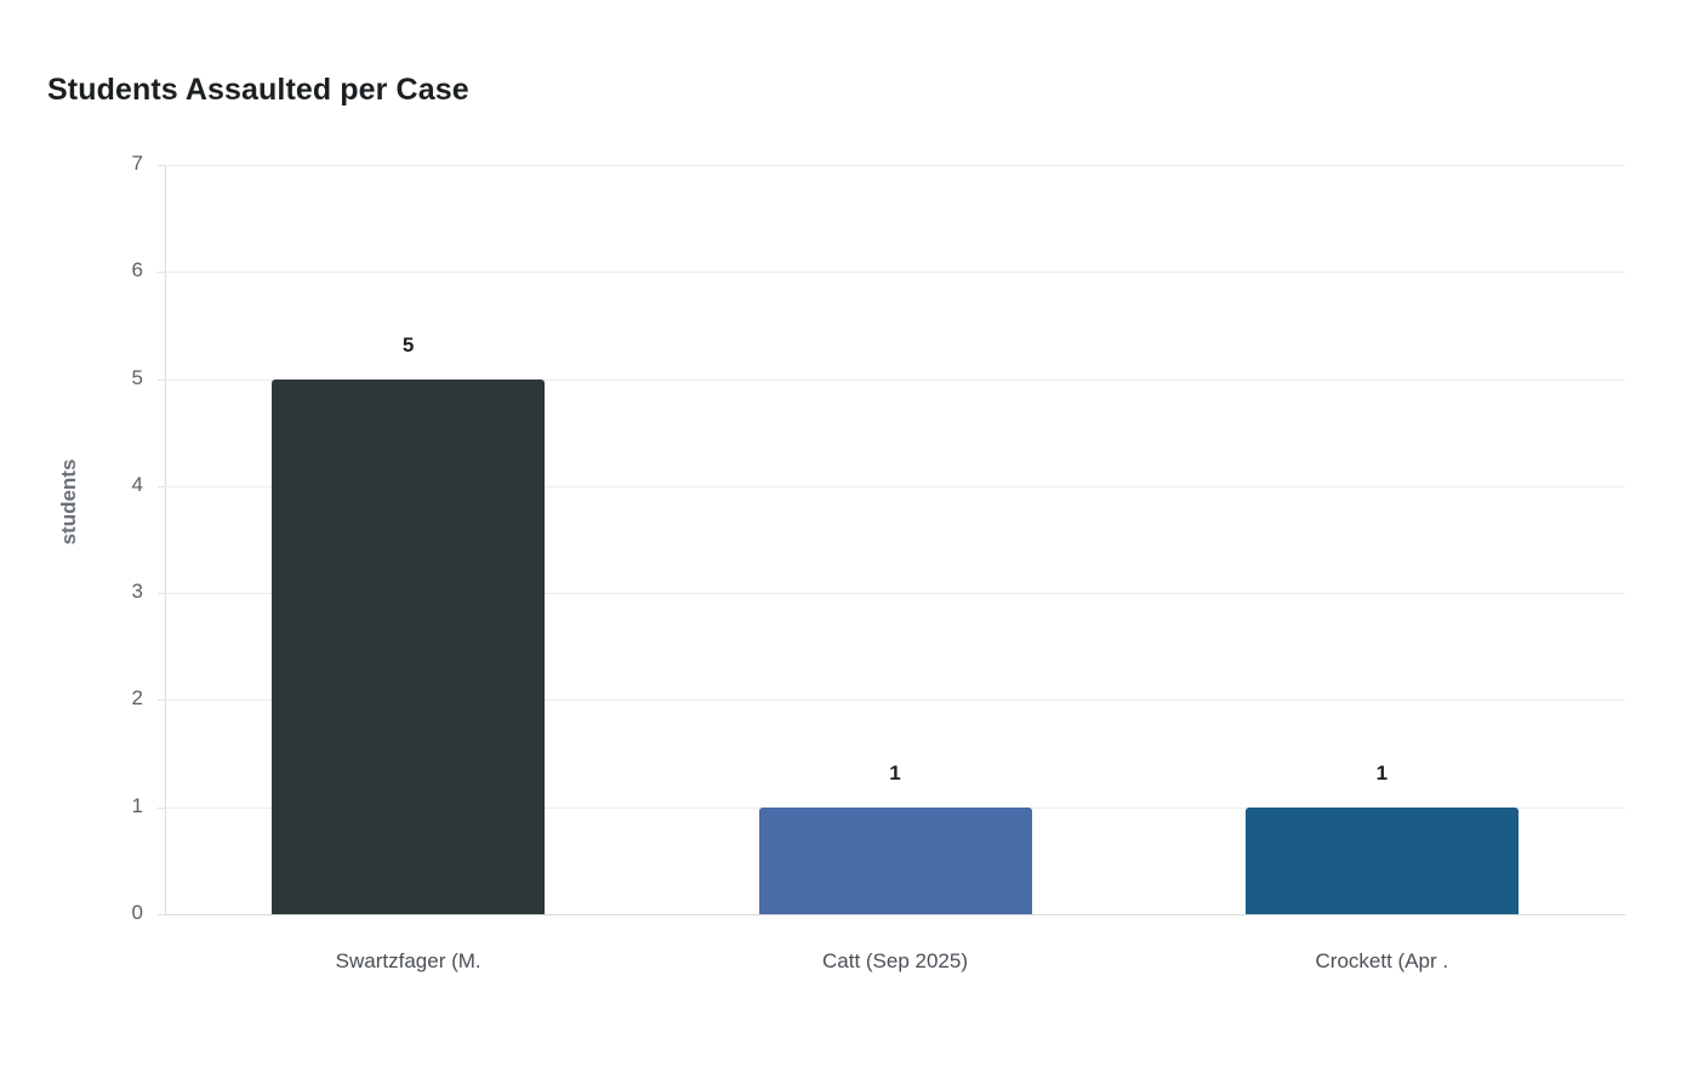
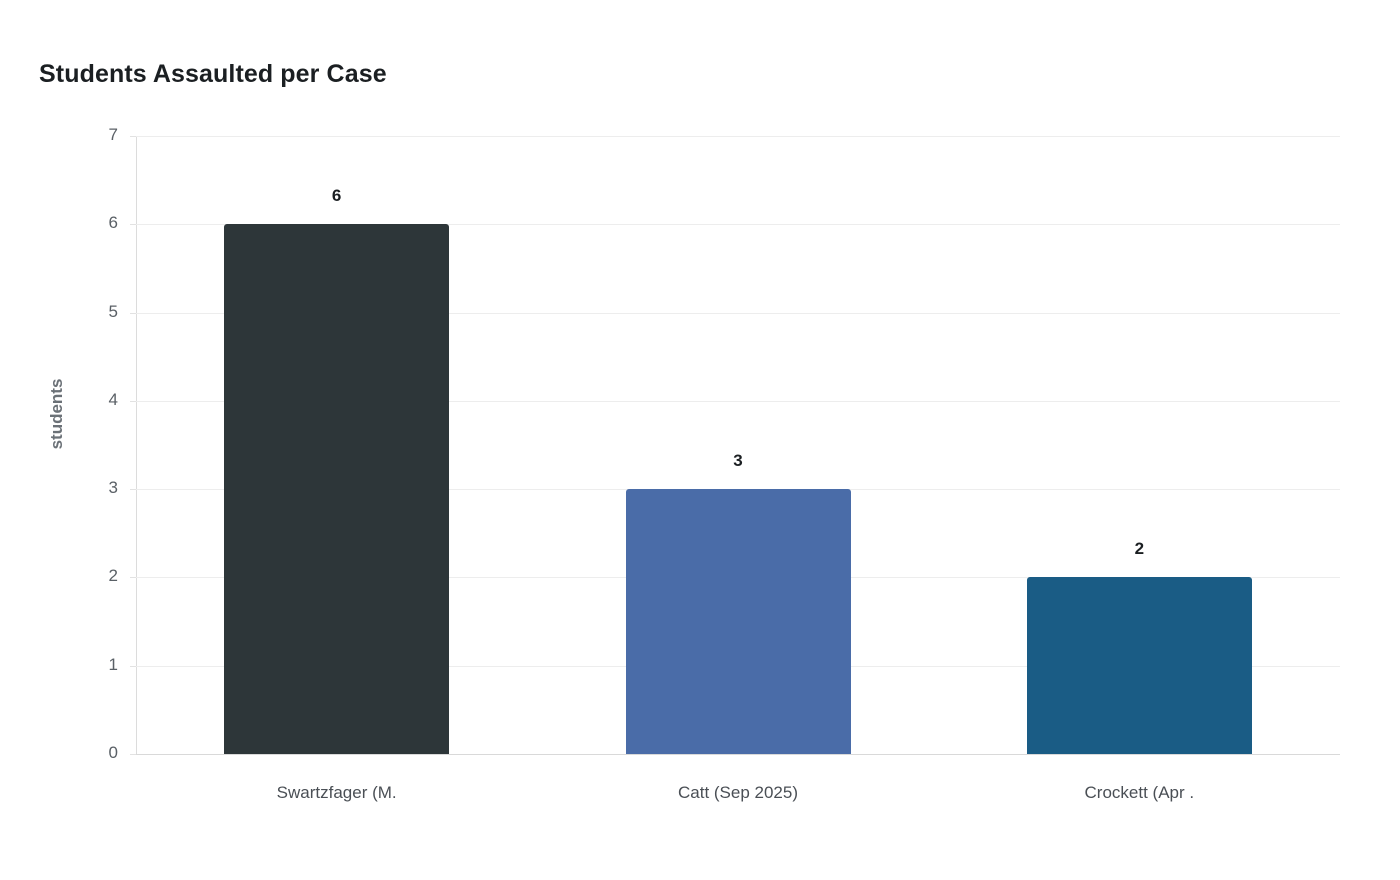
Swartzfager (M.: 5 -> 6
Catt (Sep 2025): 1 -> 3
Crockett (Apr .: 1 -> 2
